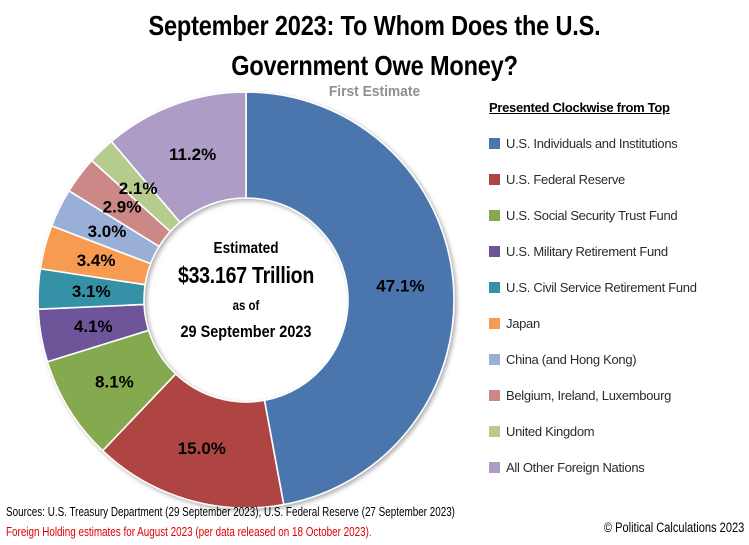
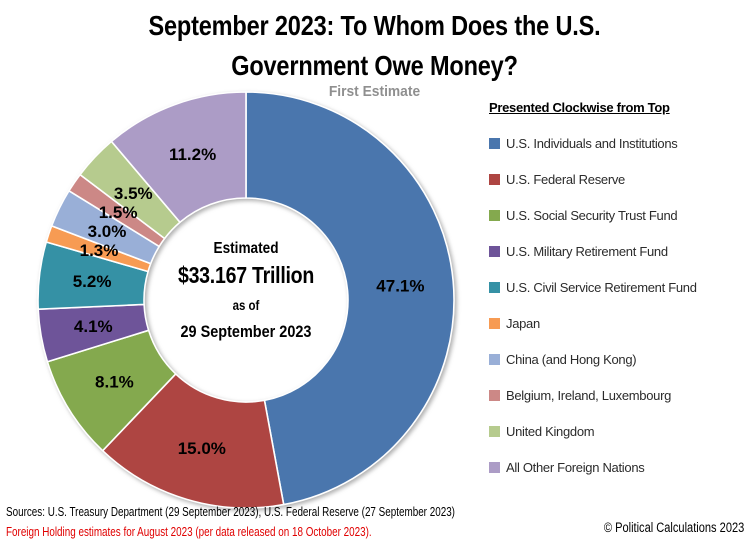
U.S. Civil Service Retirement Fund: 3.1% -> 5.2%
Japan: 3.4% -> 1.3%
Belgium, Ireland, Luxembourg: 2.9% -> 1.5%
United Kingdom: 2.1% -> 3.5%
